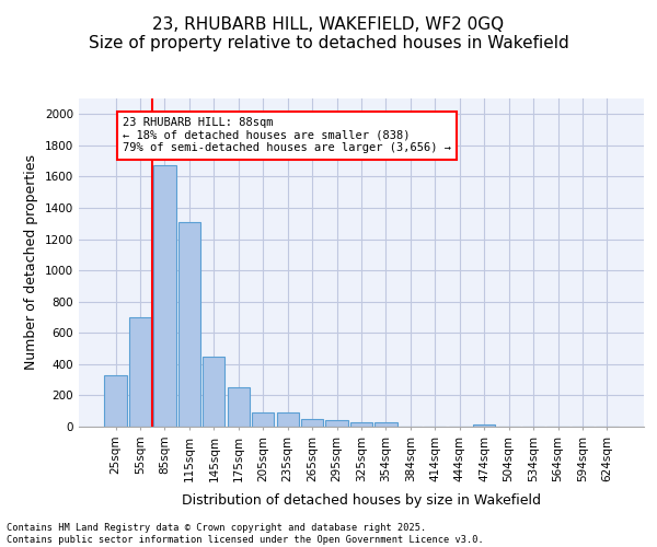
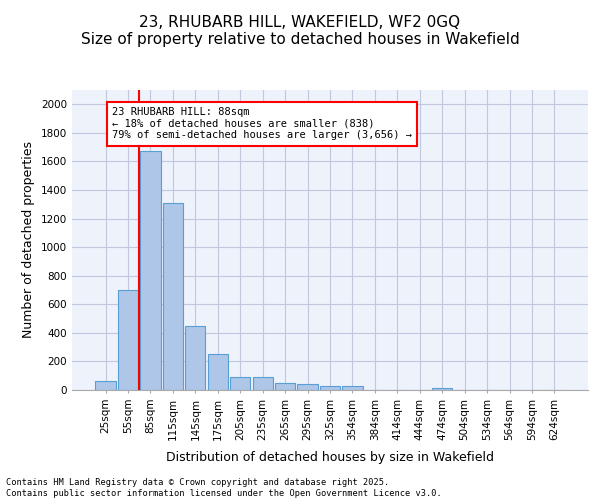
25sqm: 330 -> 60
